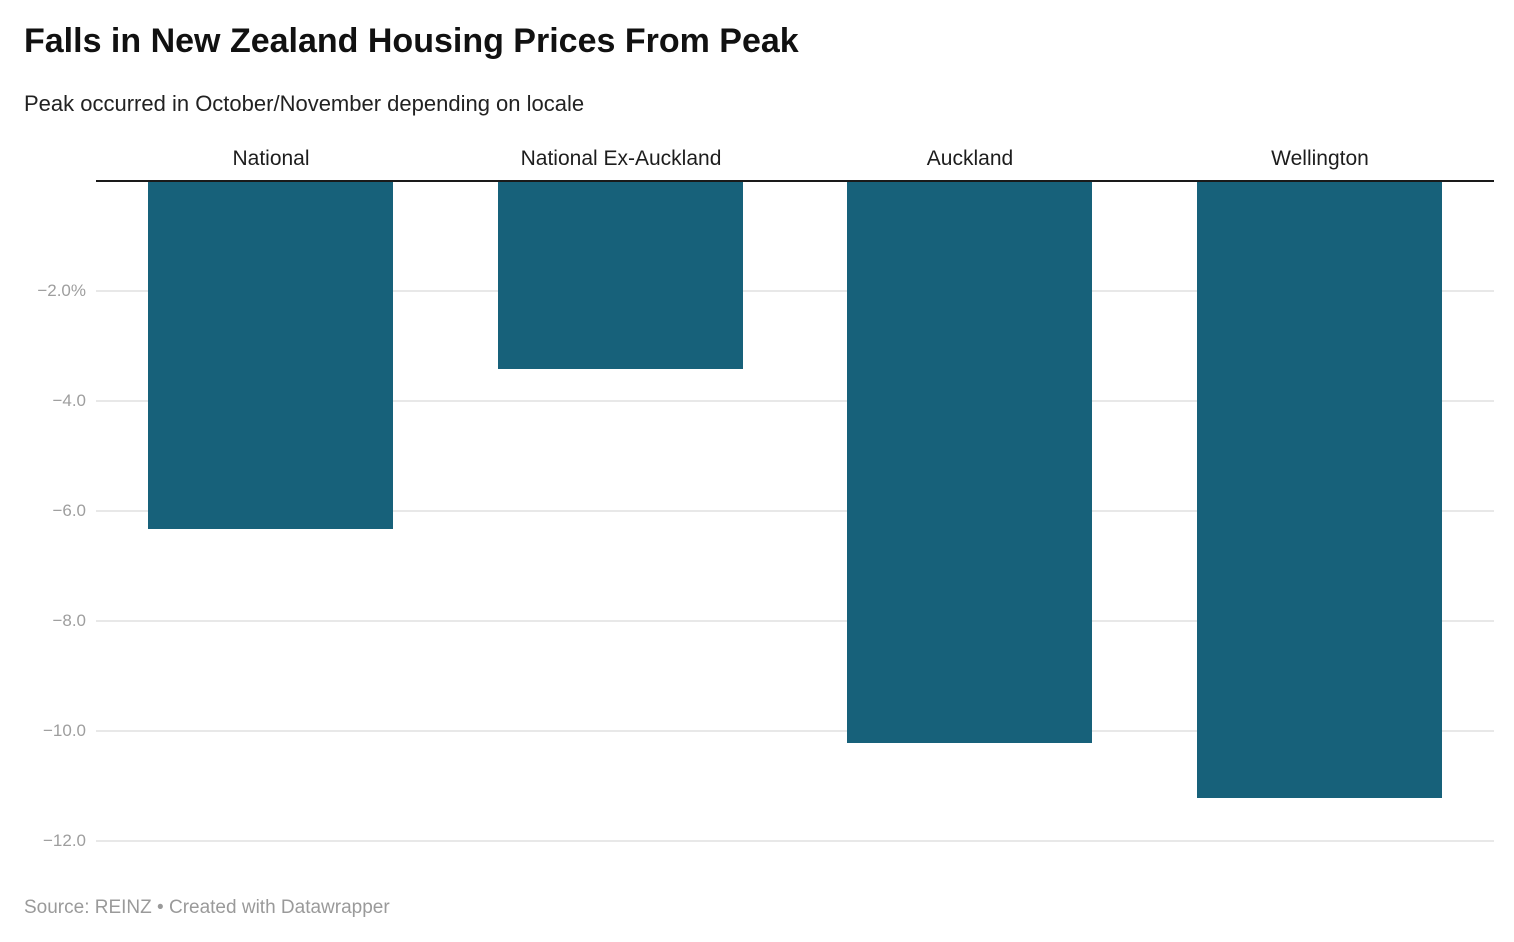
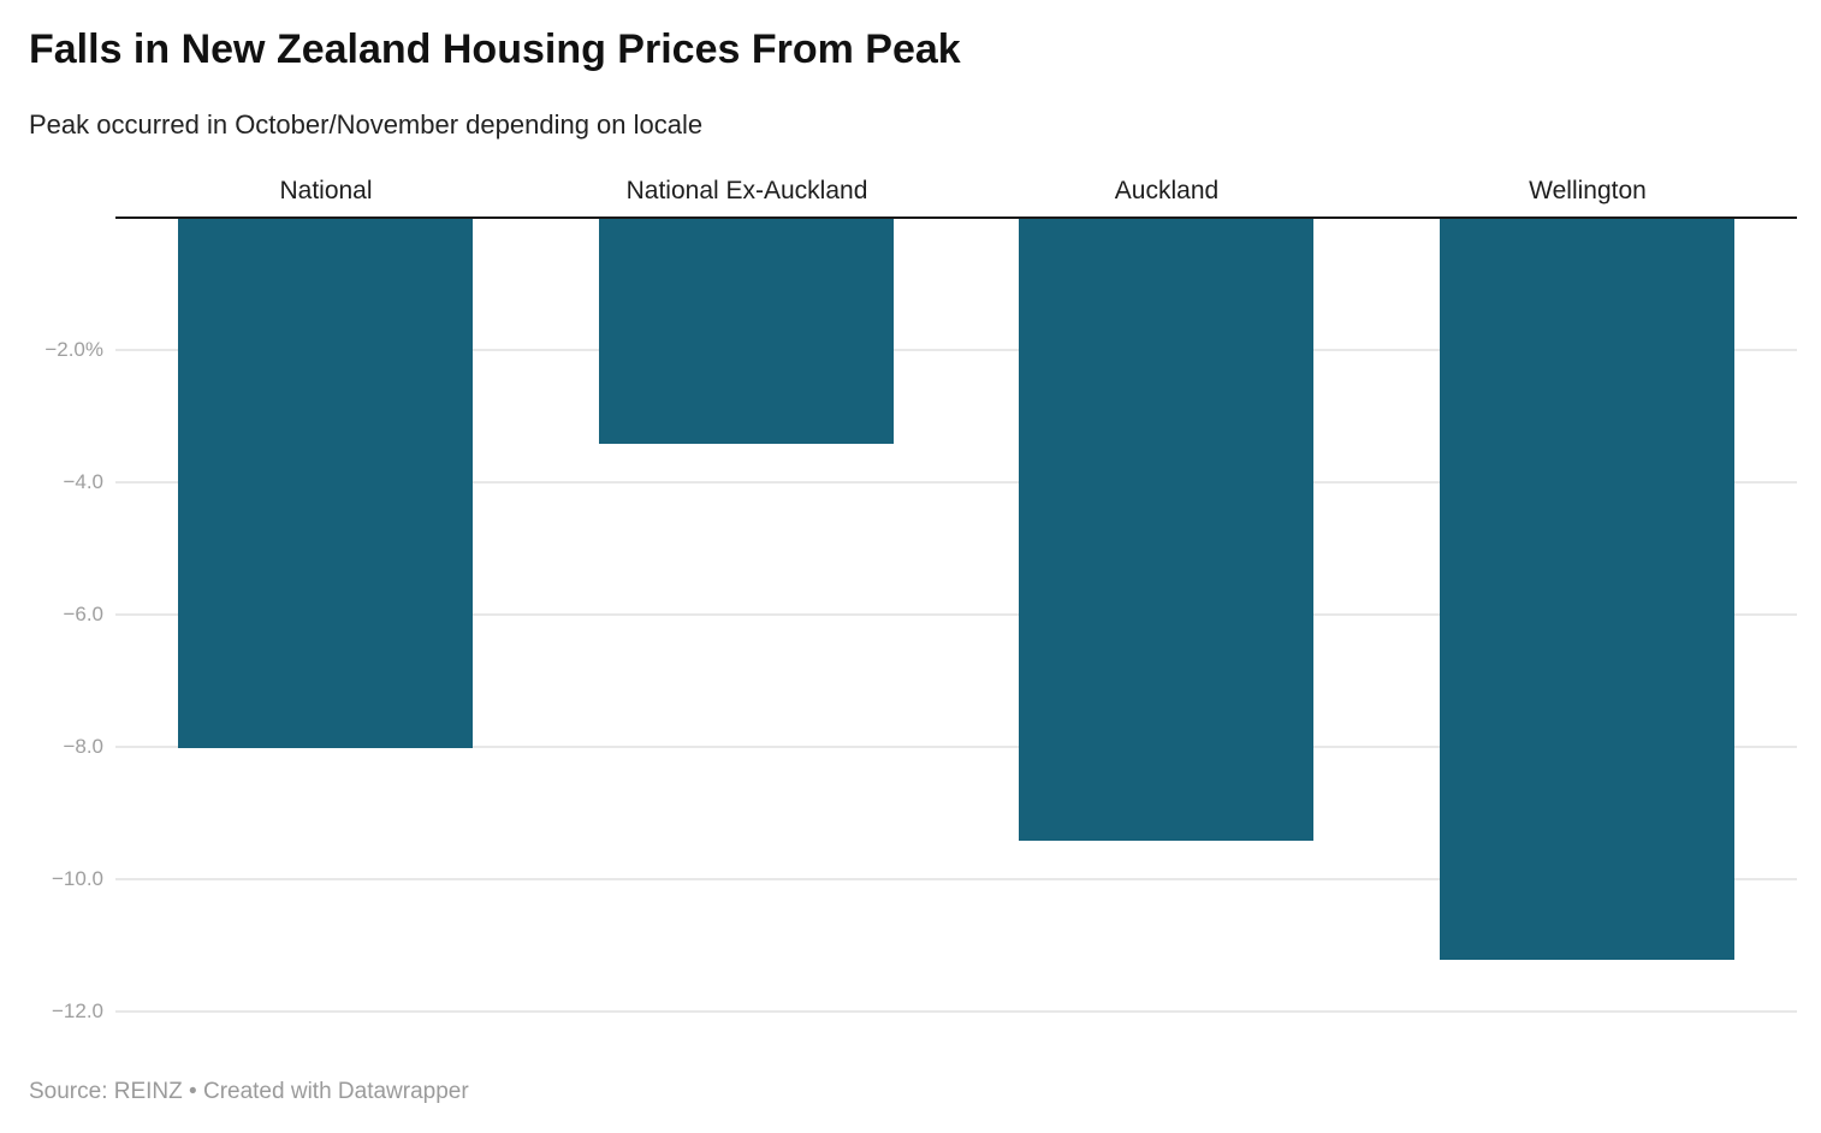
National: -6.3% -> -8.0%
Auckland: -10.2% -> -9.4%
